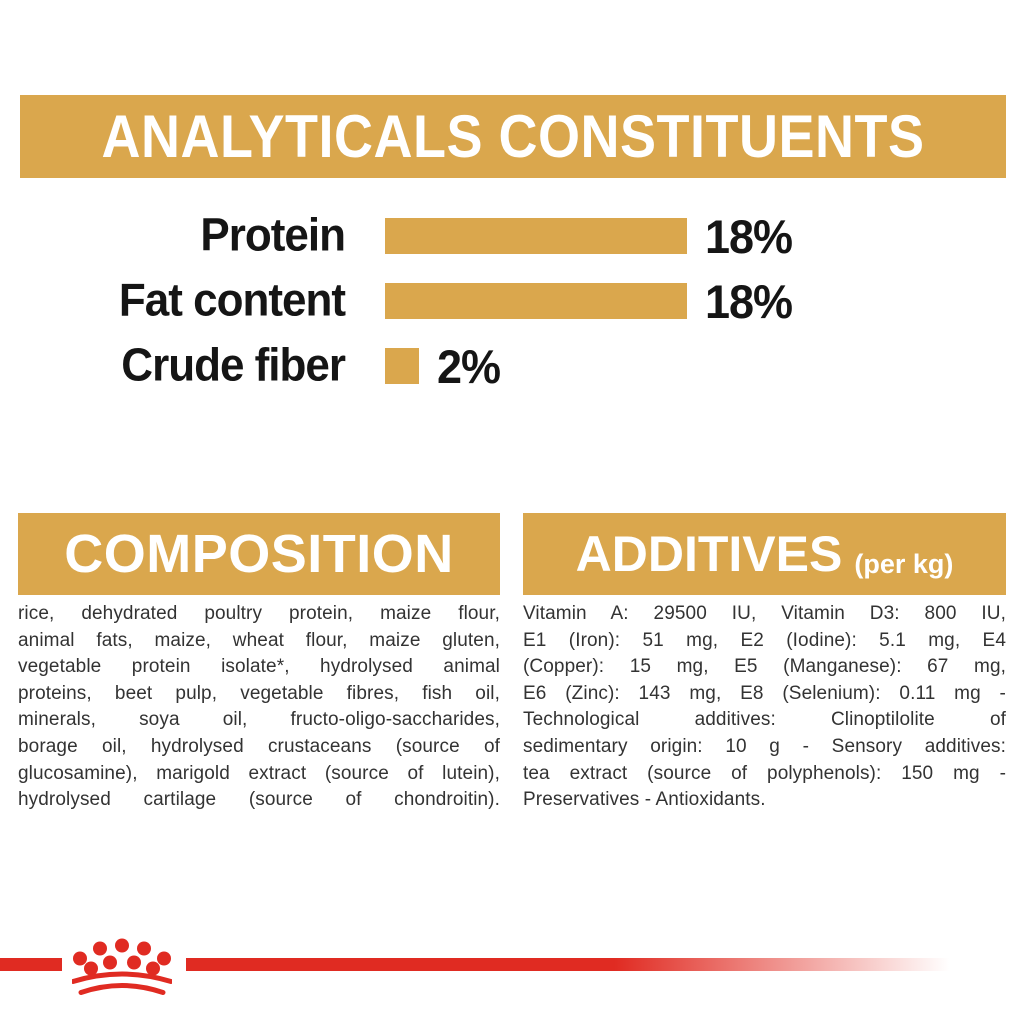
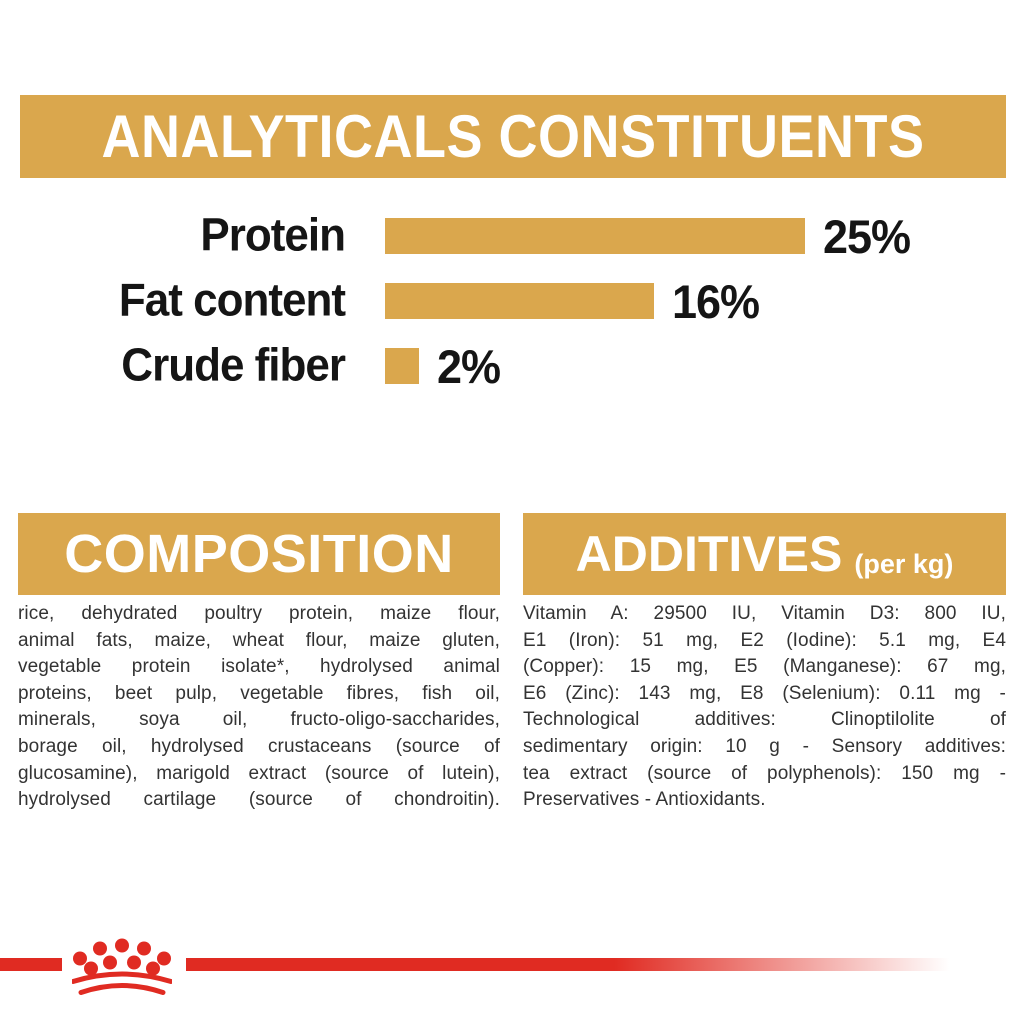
Protein: 18% -> 25%
Fat content: 18% -> 16%
